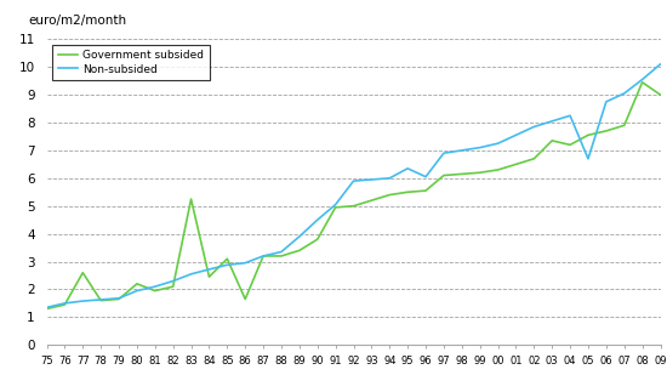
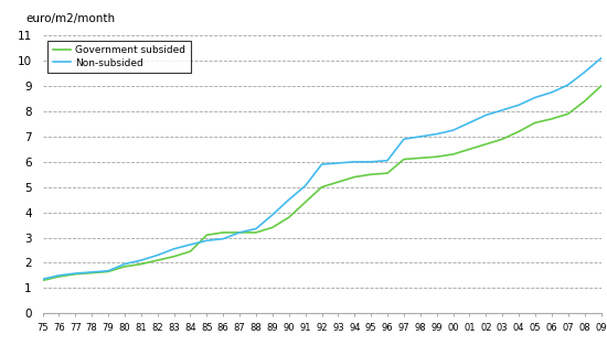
Government subsided/77: 2.60 -> 1.55
Government subsided/80: 2.20 -> 1.85
Government subsided/83: 5.25 -> 2.25
Government subsided/86: 1.65 -> 3.20
Government subsided/91: 4.95 -> 4.40
Non-subsided/95: 6.35 -> 6.00
Government subsided/03: 7.35 -> 6.90
Non-subsided/05: 6.70 -> 8.55
Government subsided/08: 9.45 -> 8.40
